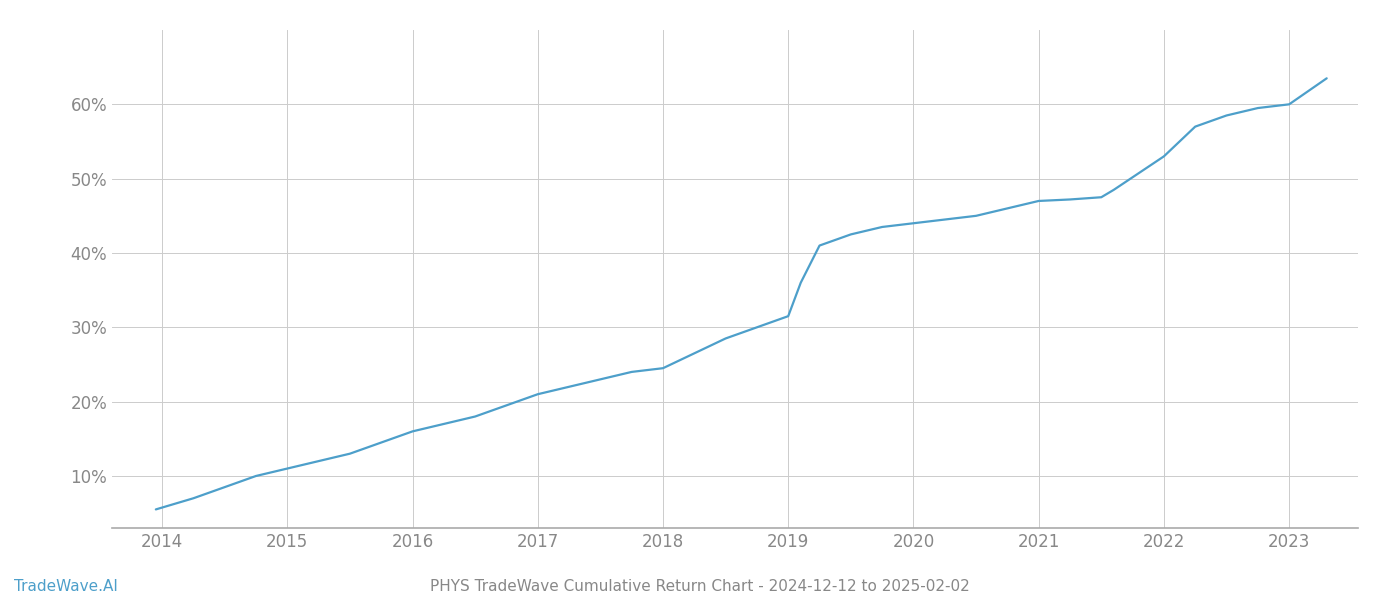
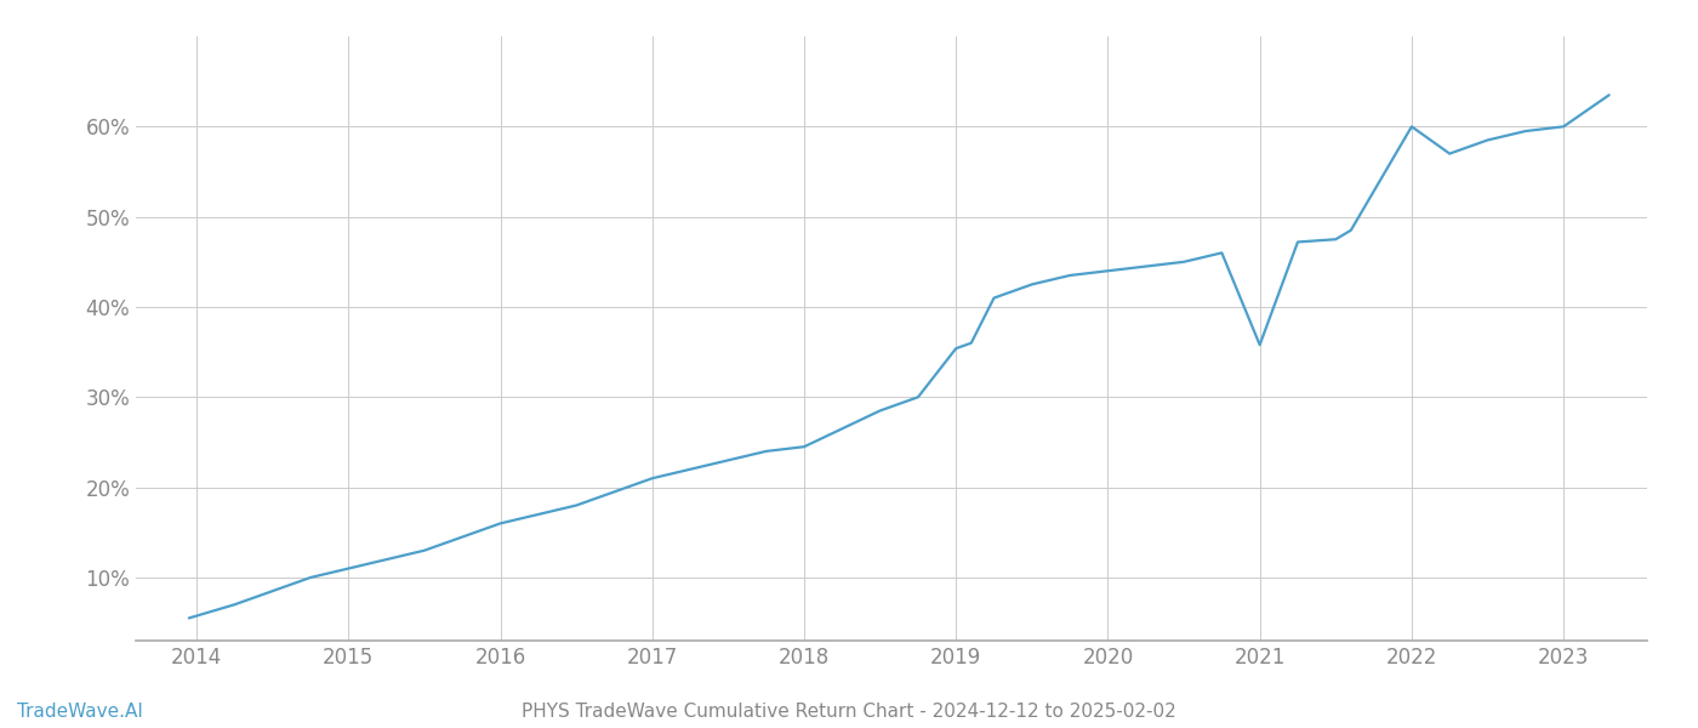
2019: 31.5% -> 35.4%
2021: 47.0% -> 35.8%
2022: 53.0% -> 60.0%
